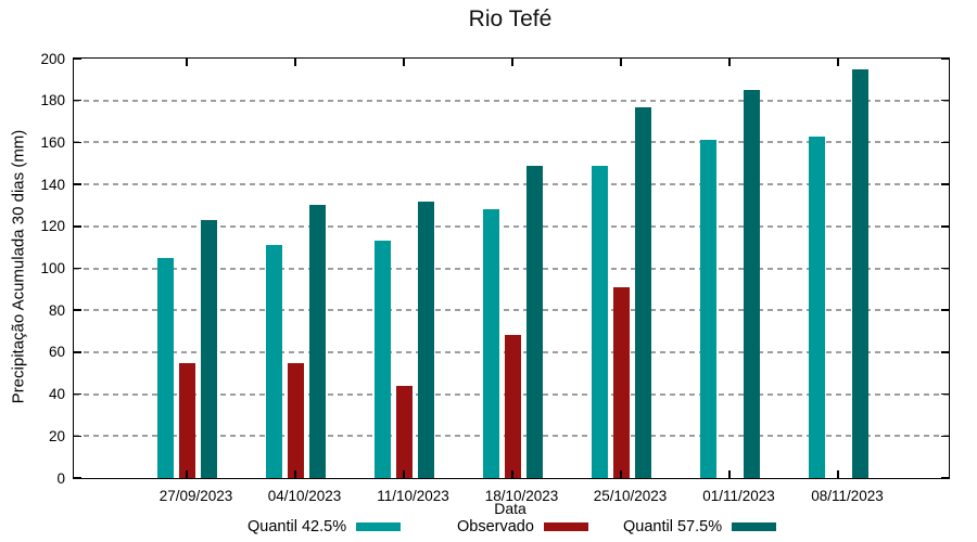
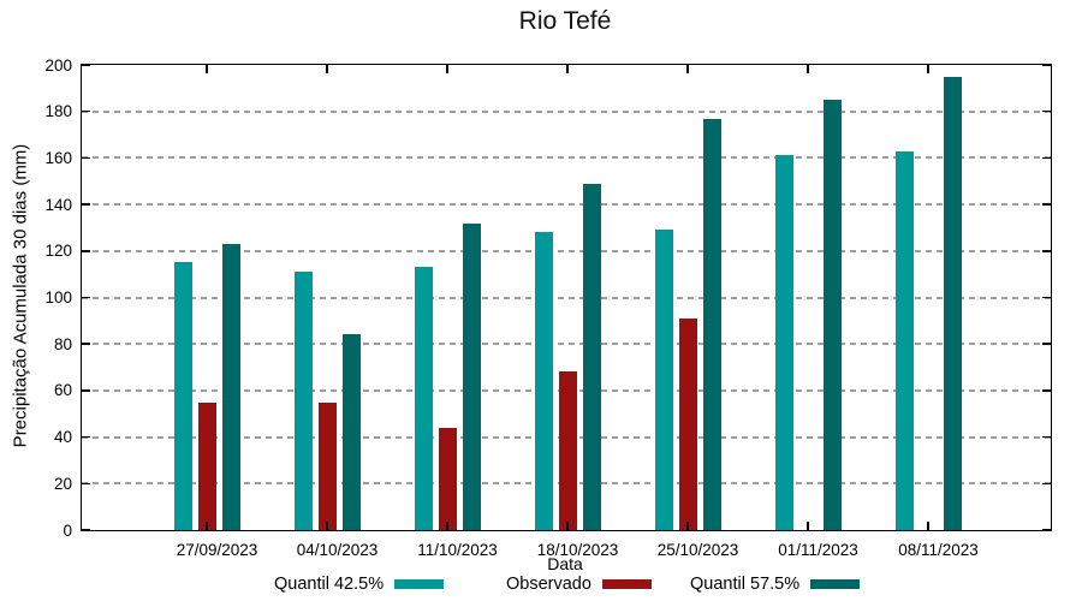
Quantil 42.5%/27/09/2023: 105 -> 115
Quantil 57.5%/04/10/2023: 130 -> 84
Quantil 42.5%/25/10/2023: 149 -> 129
